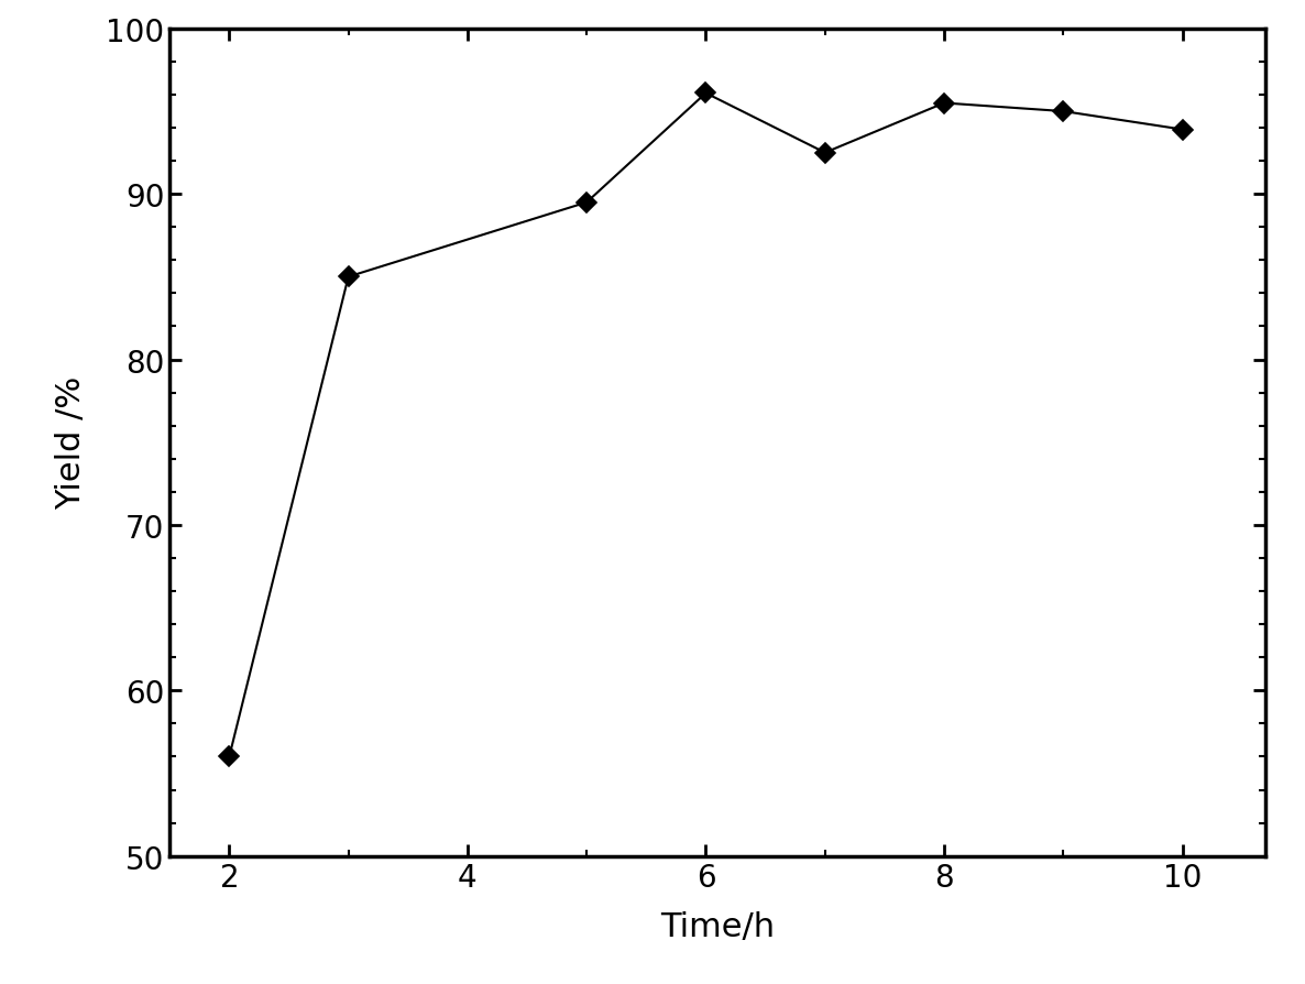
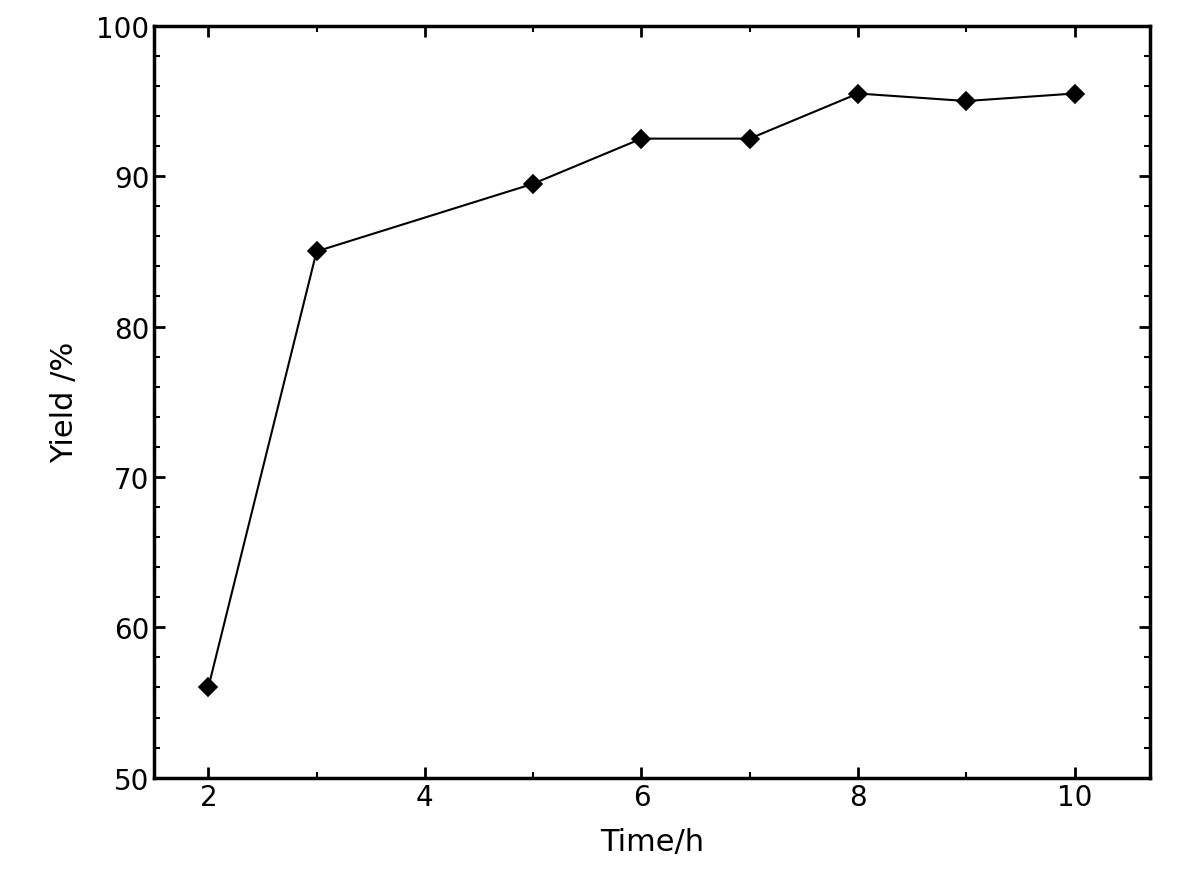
6: 96.1 -> 92.5
10: 93.9 -> 95.5
